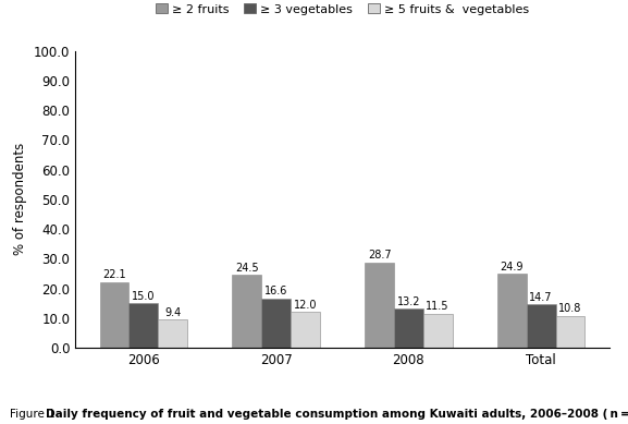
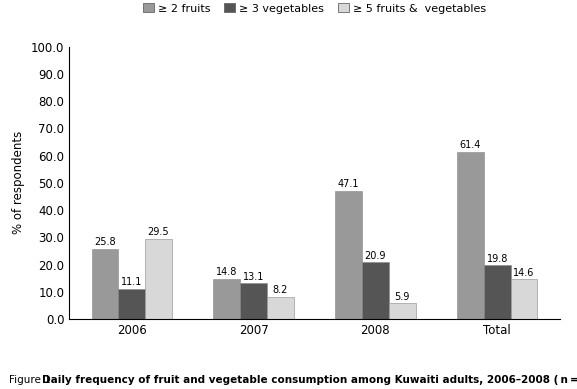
≥ 2 fruits/2006: 22.1 -> 25.8
≥ 3 vegetables/2006: 15.0 -> 11.1
≥ 5 fruits & vegetables/2006: 9.4 -> 29.5
≥ 2 fruits/2007: 24.5 -> 14.8
≥ 3 vegetables/2007: 16.6 -> 13.1
≥ 5 fruits & vegetables/2007: 12.0 -> 8.2
≥ 2 fruits/2008: 28.7 -> 47.1
≥ 3 vegetables/2008: 13.2 -> 20.9
≥ 5 fruits & vegetables/2008: 11.5 -> 5.9
≥ 2 fruits/Total: 24.9 -> 61.4
≥ 3 vegetables/Total: 14.7 -> 19.8
≥ 5 fruits & vegetables/Total: 10.8 -> 14.6
